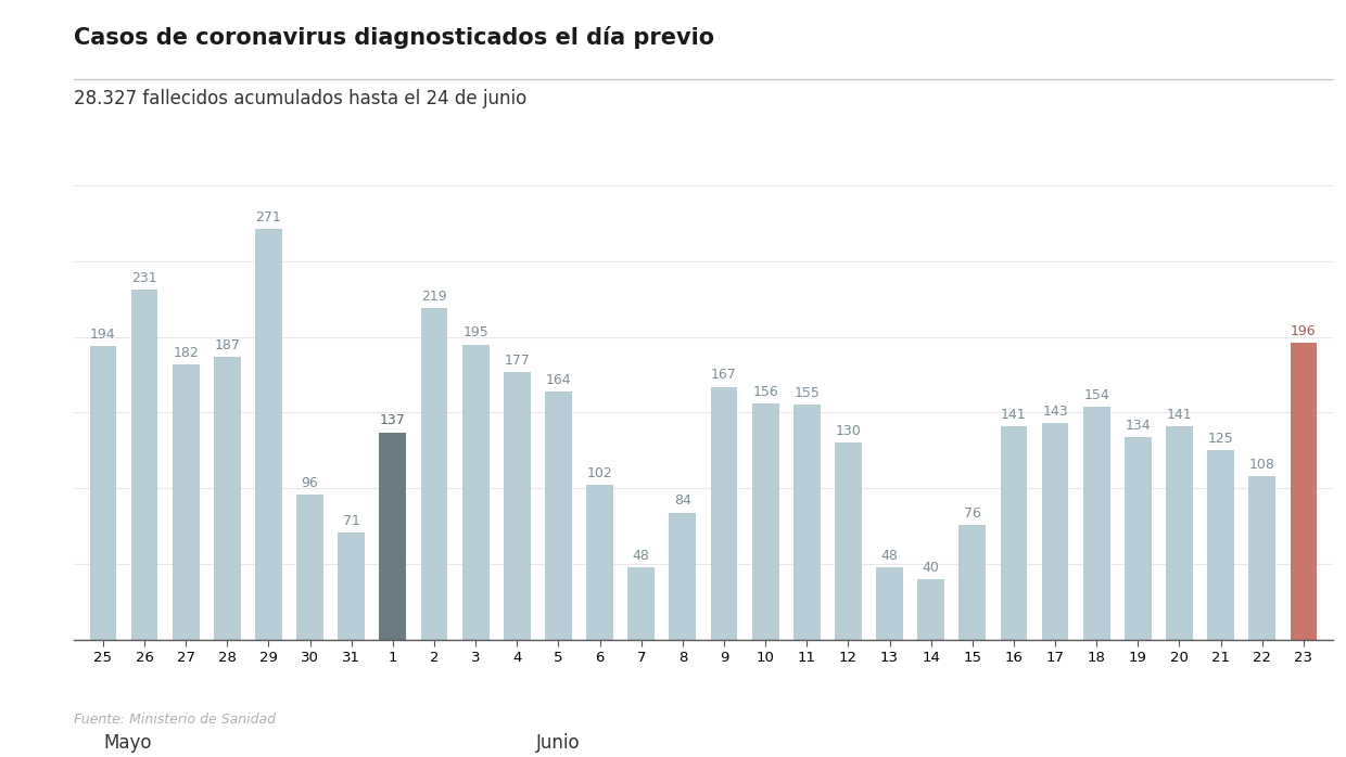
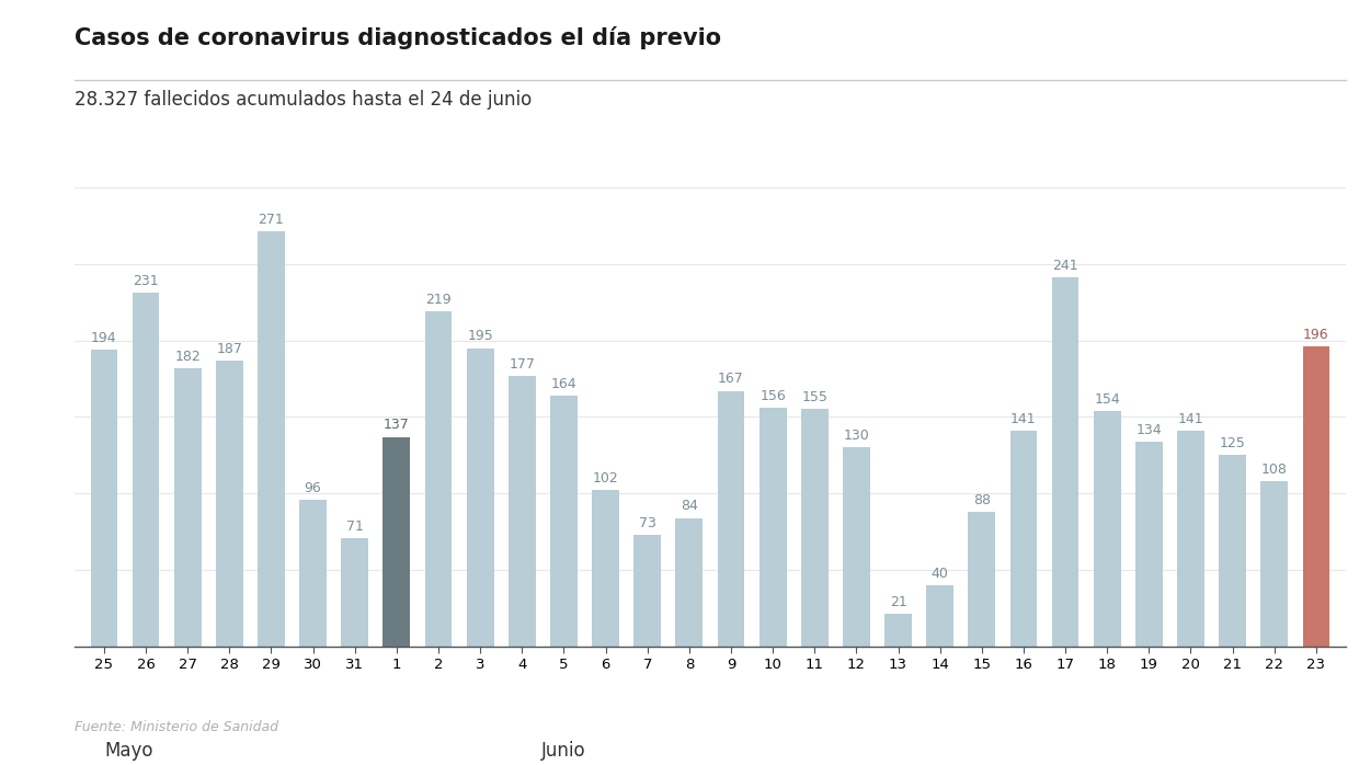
7: 48 -> 73
13: 48 -> 21
15: 76 -> 88
17: 143 -> 241
